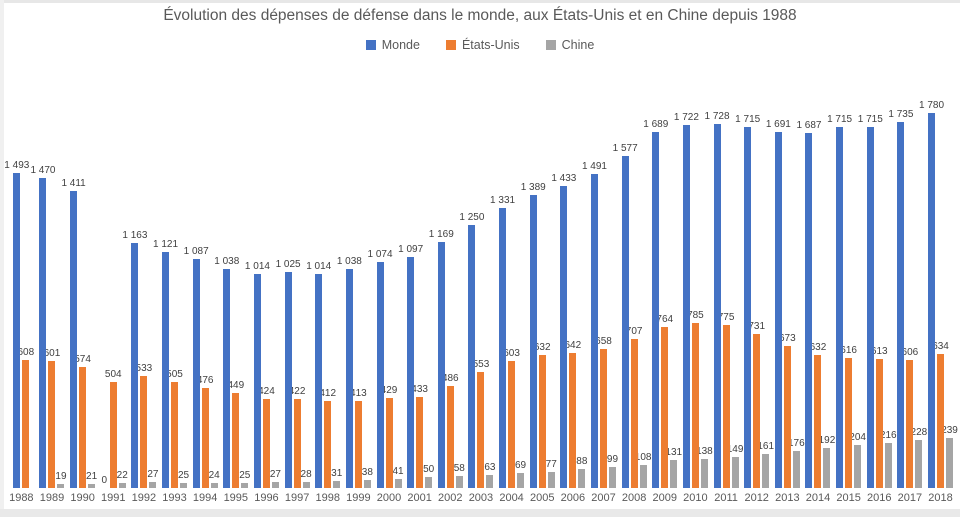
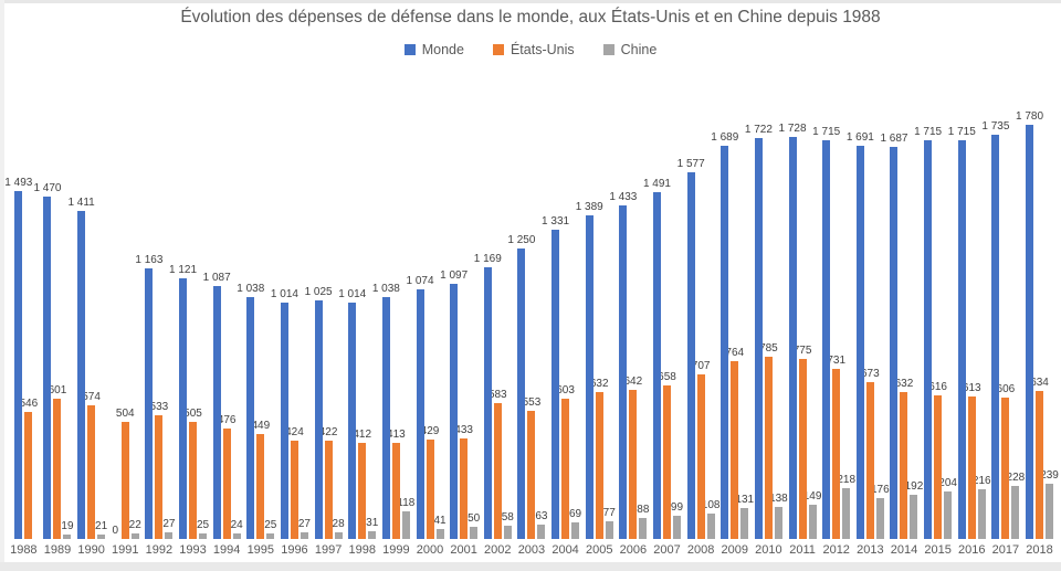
États-Unis/1988: 608 -> 546
Chine/1999: 38 -> 118
États-Unis/2002: 486 -> 583
Chine/2012: 161 -> 218
